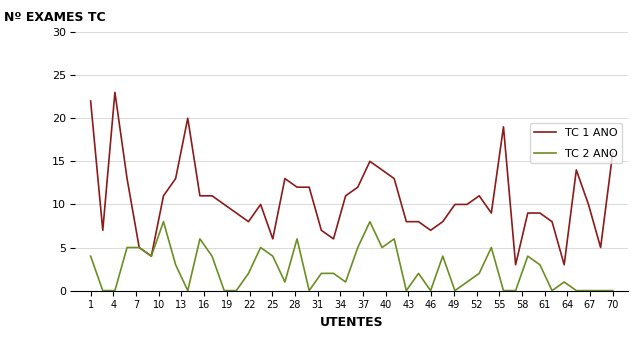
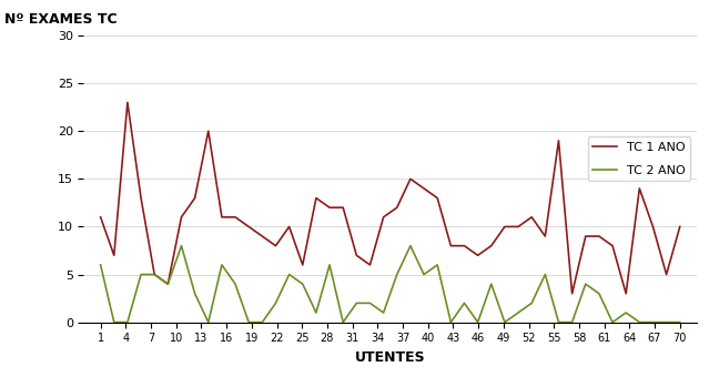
TC 1 ANO/1: 22 -> 11
TC 2 ANO/1: 4 -> 6
TC 1 ANO/70: 16 -> 10
